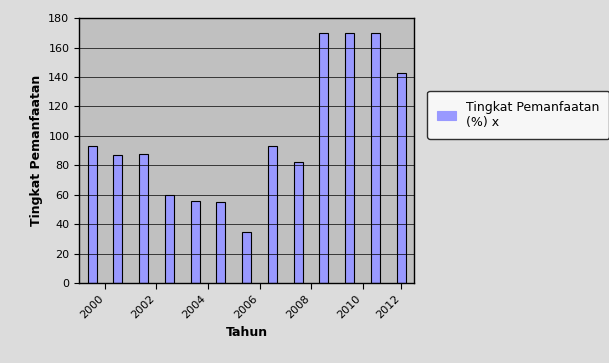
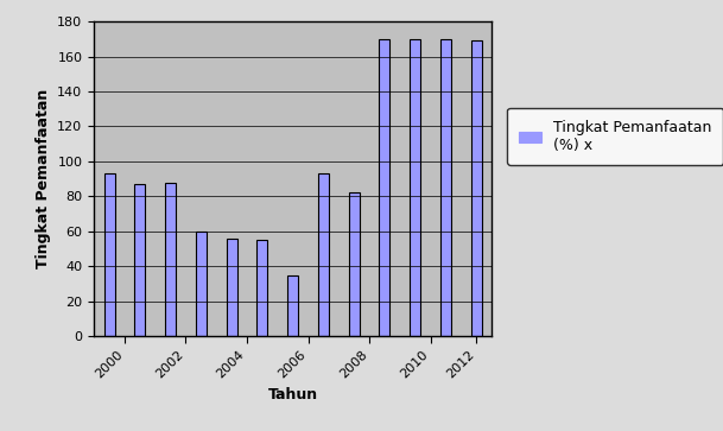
2012: 143 -> 169
